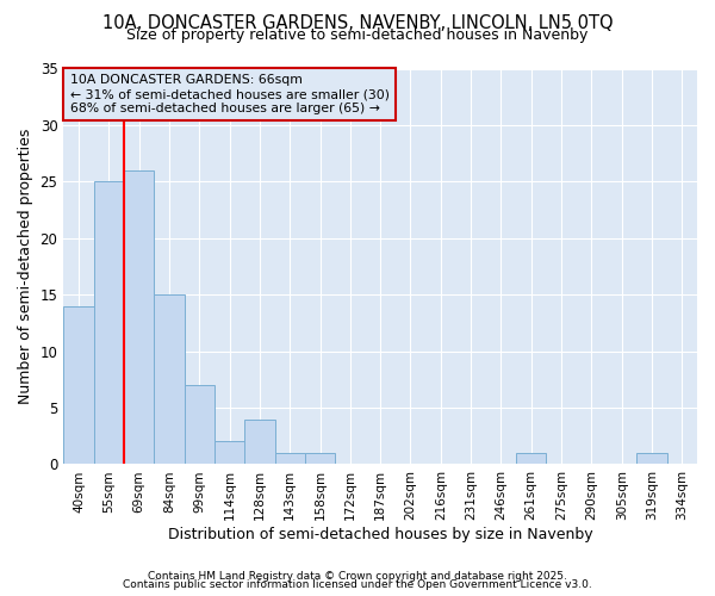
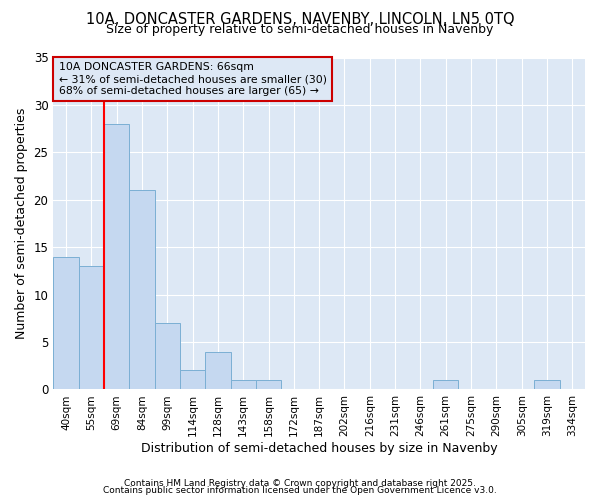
55sqm: 25 -> 13
69sqm: 26 -> 28
84sqm: 15 -> 21
